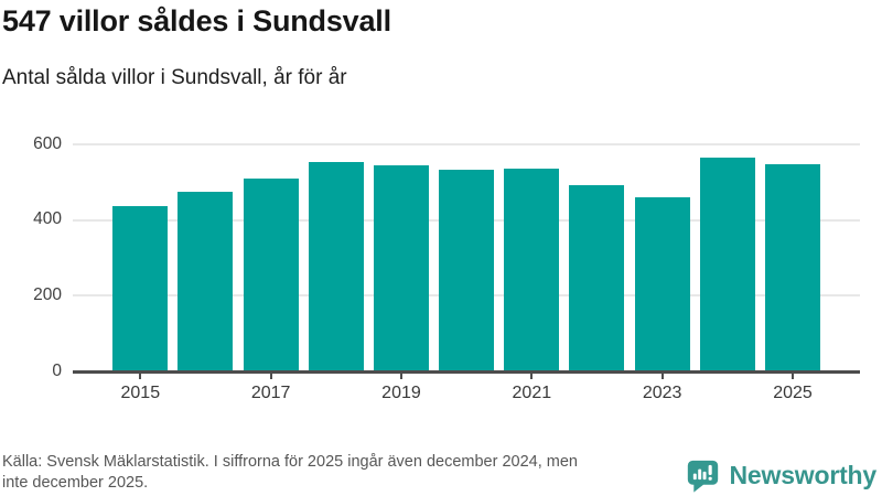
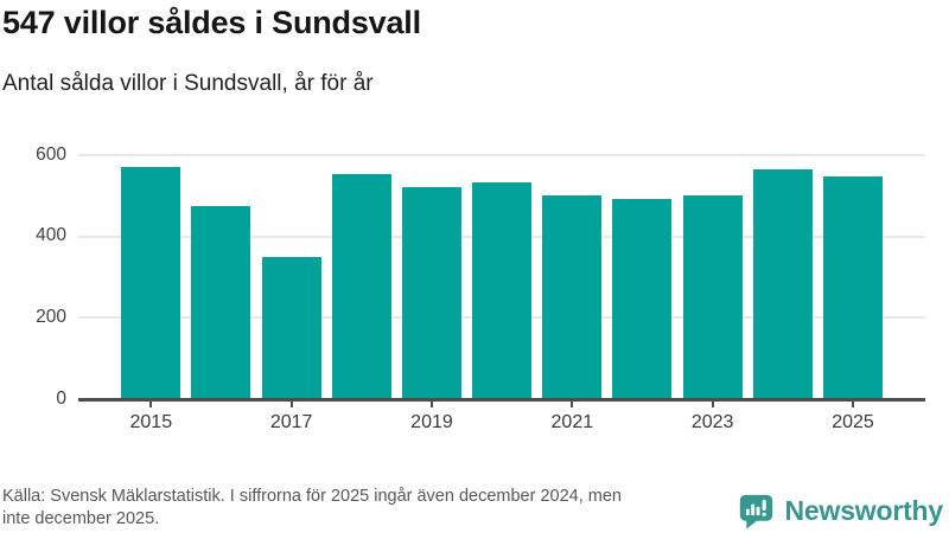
2015: 440 -> 570
2017: 510 -> 350
2019: 540 -> 520
2021: 540 -> 500
2023: 460 -> 500
